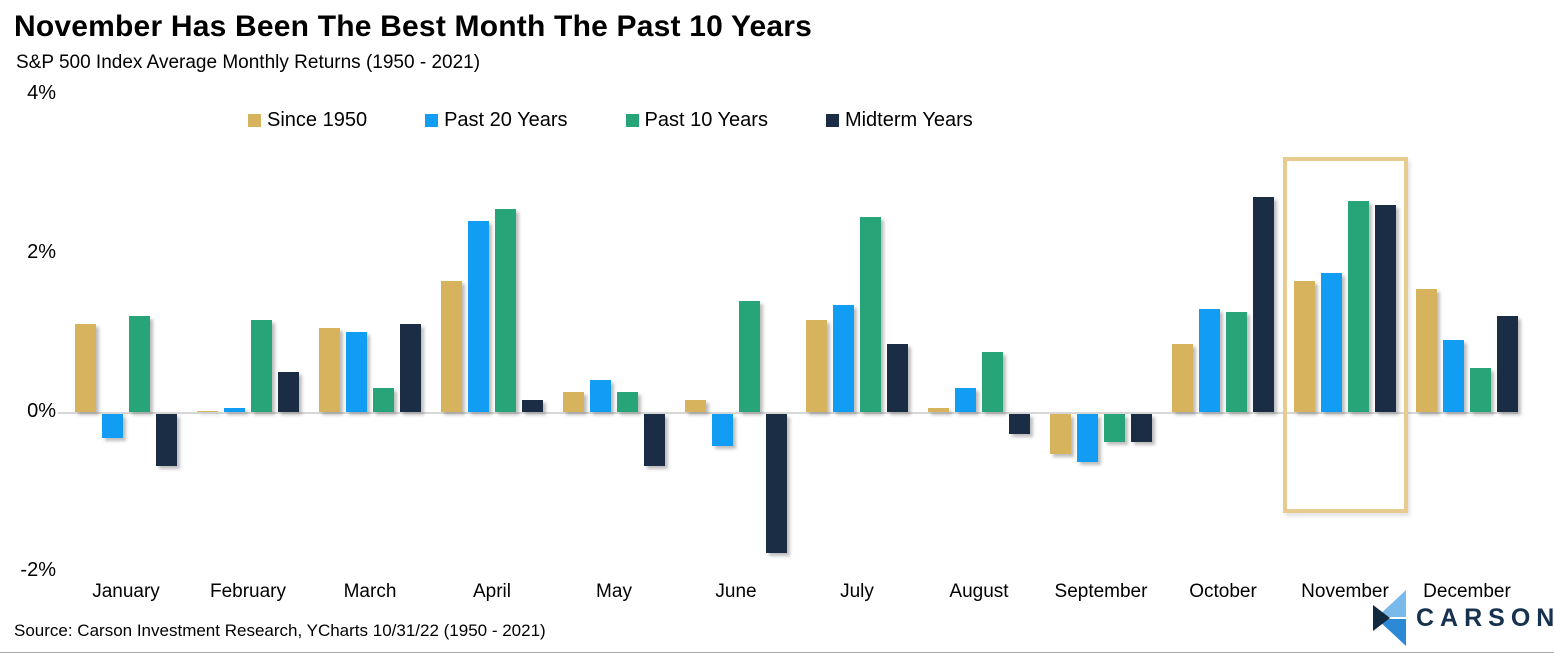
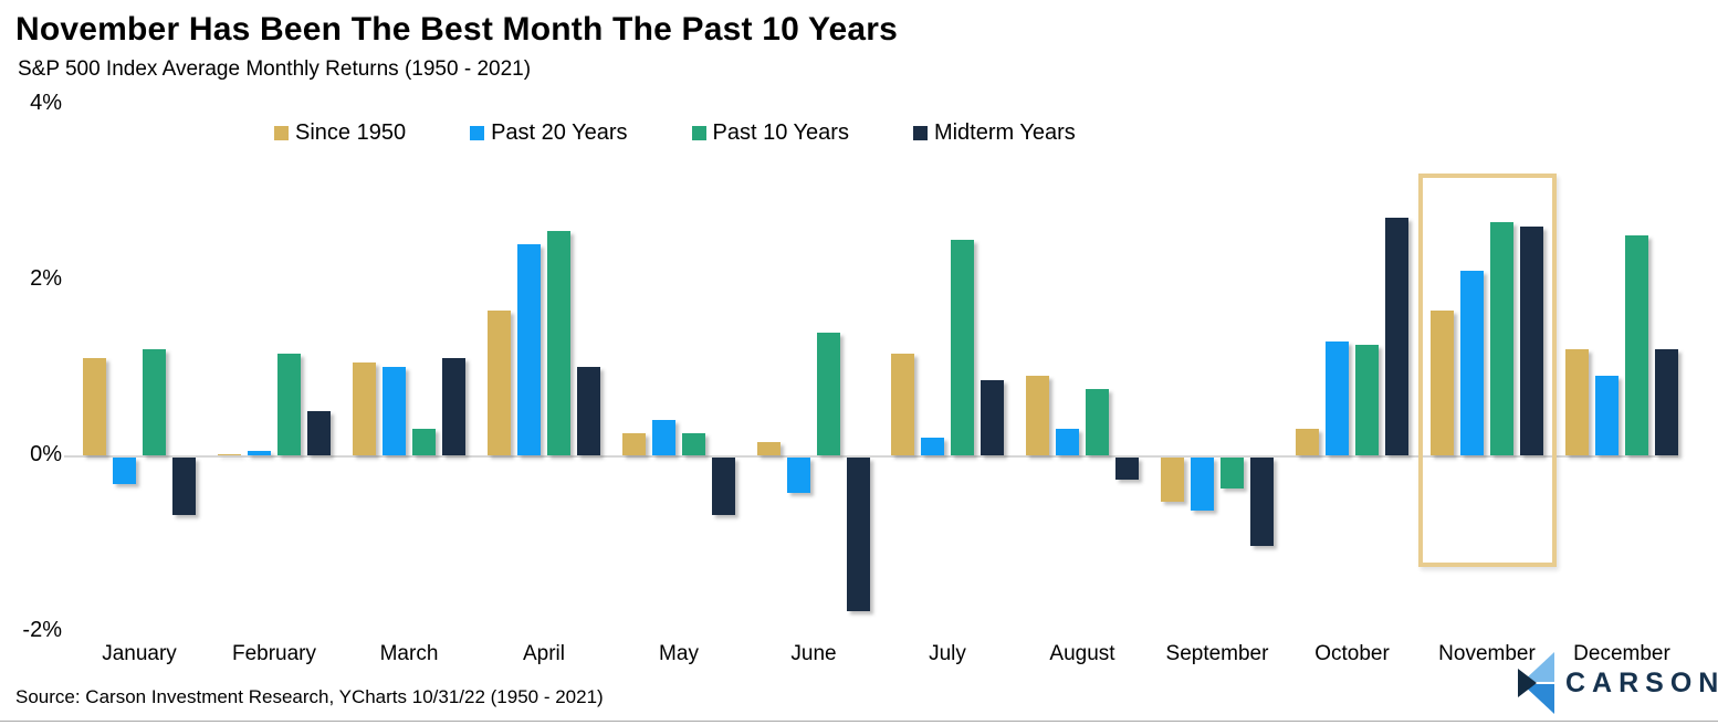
Midterm Years/April: 0.1% -> 1.0%
Past 20 Years/July: 1.4% -> 0.2%
Since 1950/August: 0.1% -> 0.9%
Midterm Years/September: -0.3% -> -1.0%
Since 1950/October: 0.8% -> 0.3%
Past 20 Years/November: 1.8% -> 2.1%
Since 1950/December: 1.6% -> 1.2%
Past 10 Years/December: 0.6% -> 2.5%
